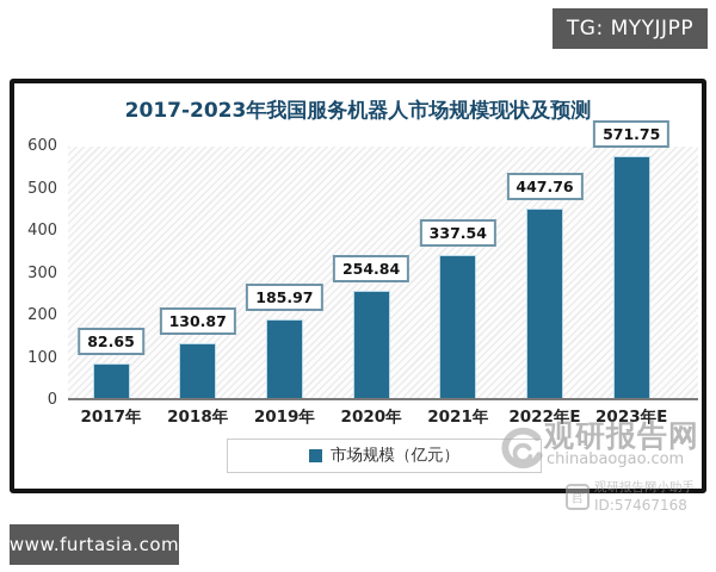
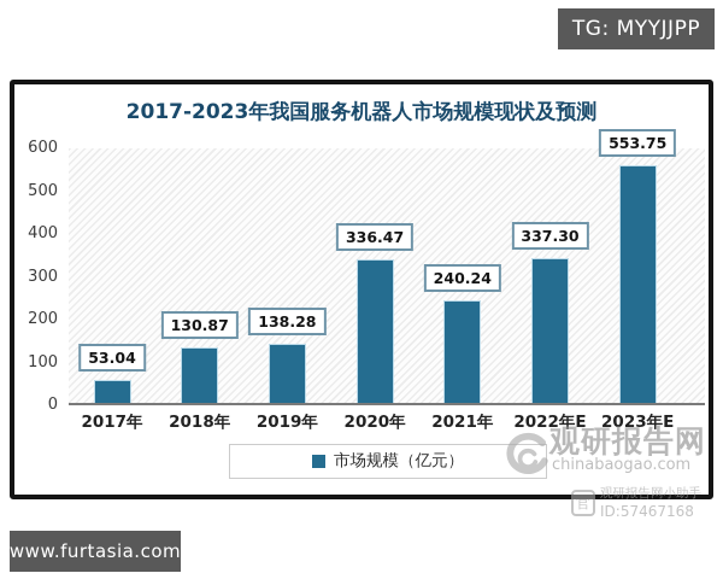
2017年: 82.65 -> 53.04
2019年: 185.97 -> 138.28
2020年: 254.84 -> 336.47
2021年: 337.54 -> 240.24
2022年E: 447.76 -> 337.30
2023年E: 571.75 -> 553.75
